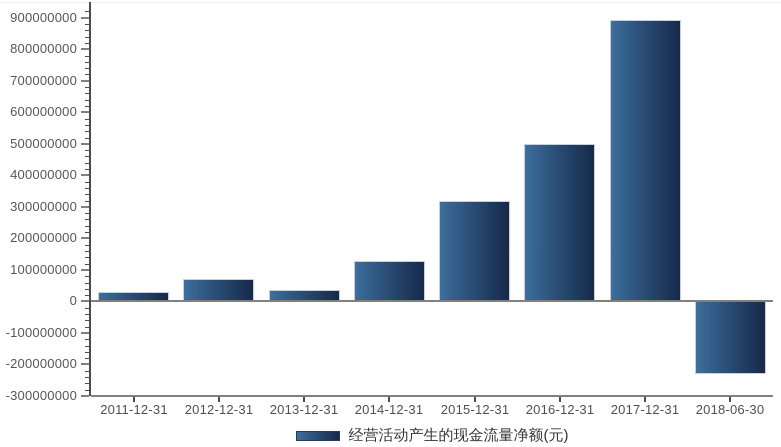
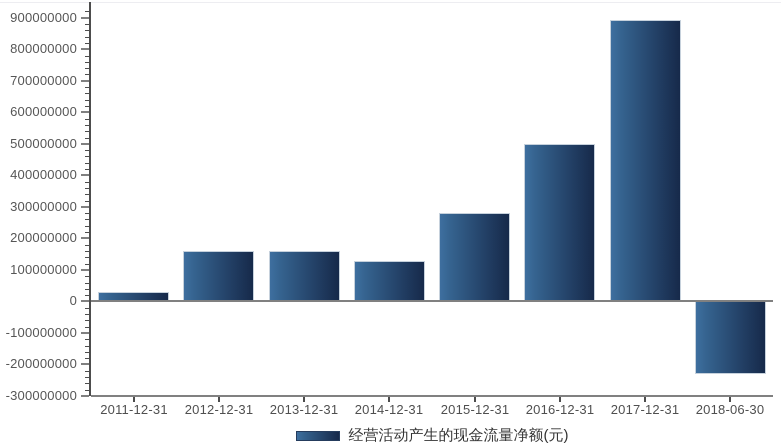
2012-12-31: 70000000 -> 160000000
2013-12-31: 40000000 -> 160000000
2015-12-31: 320000000 -> 280000000
